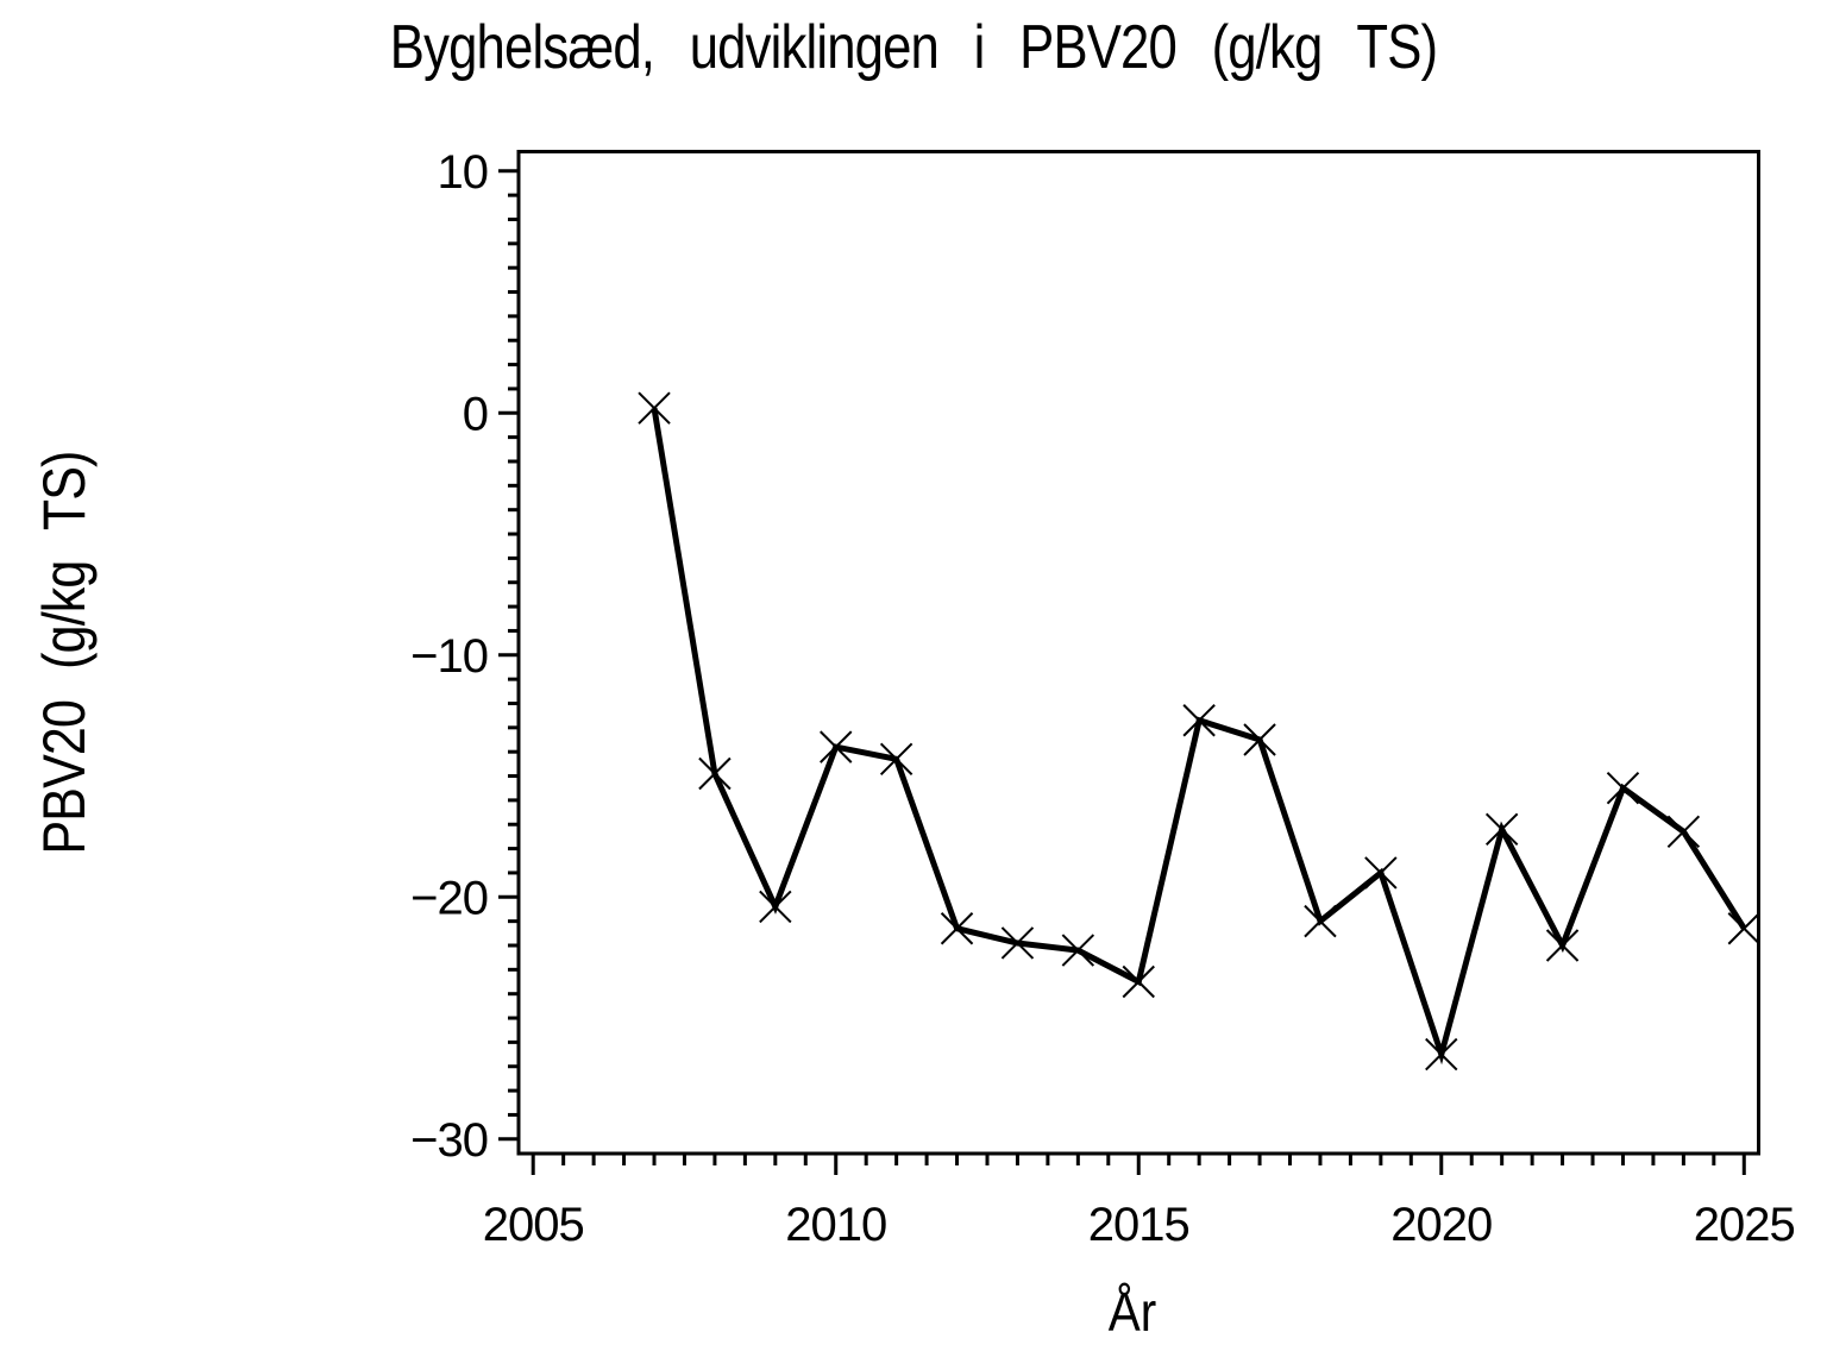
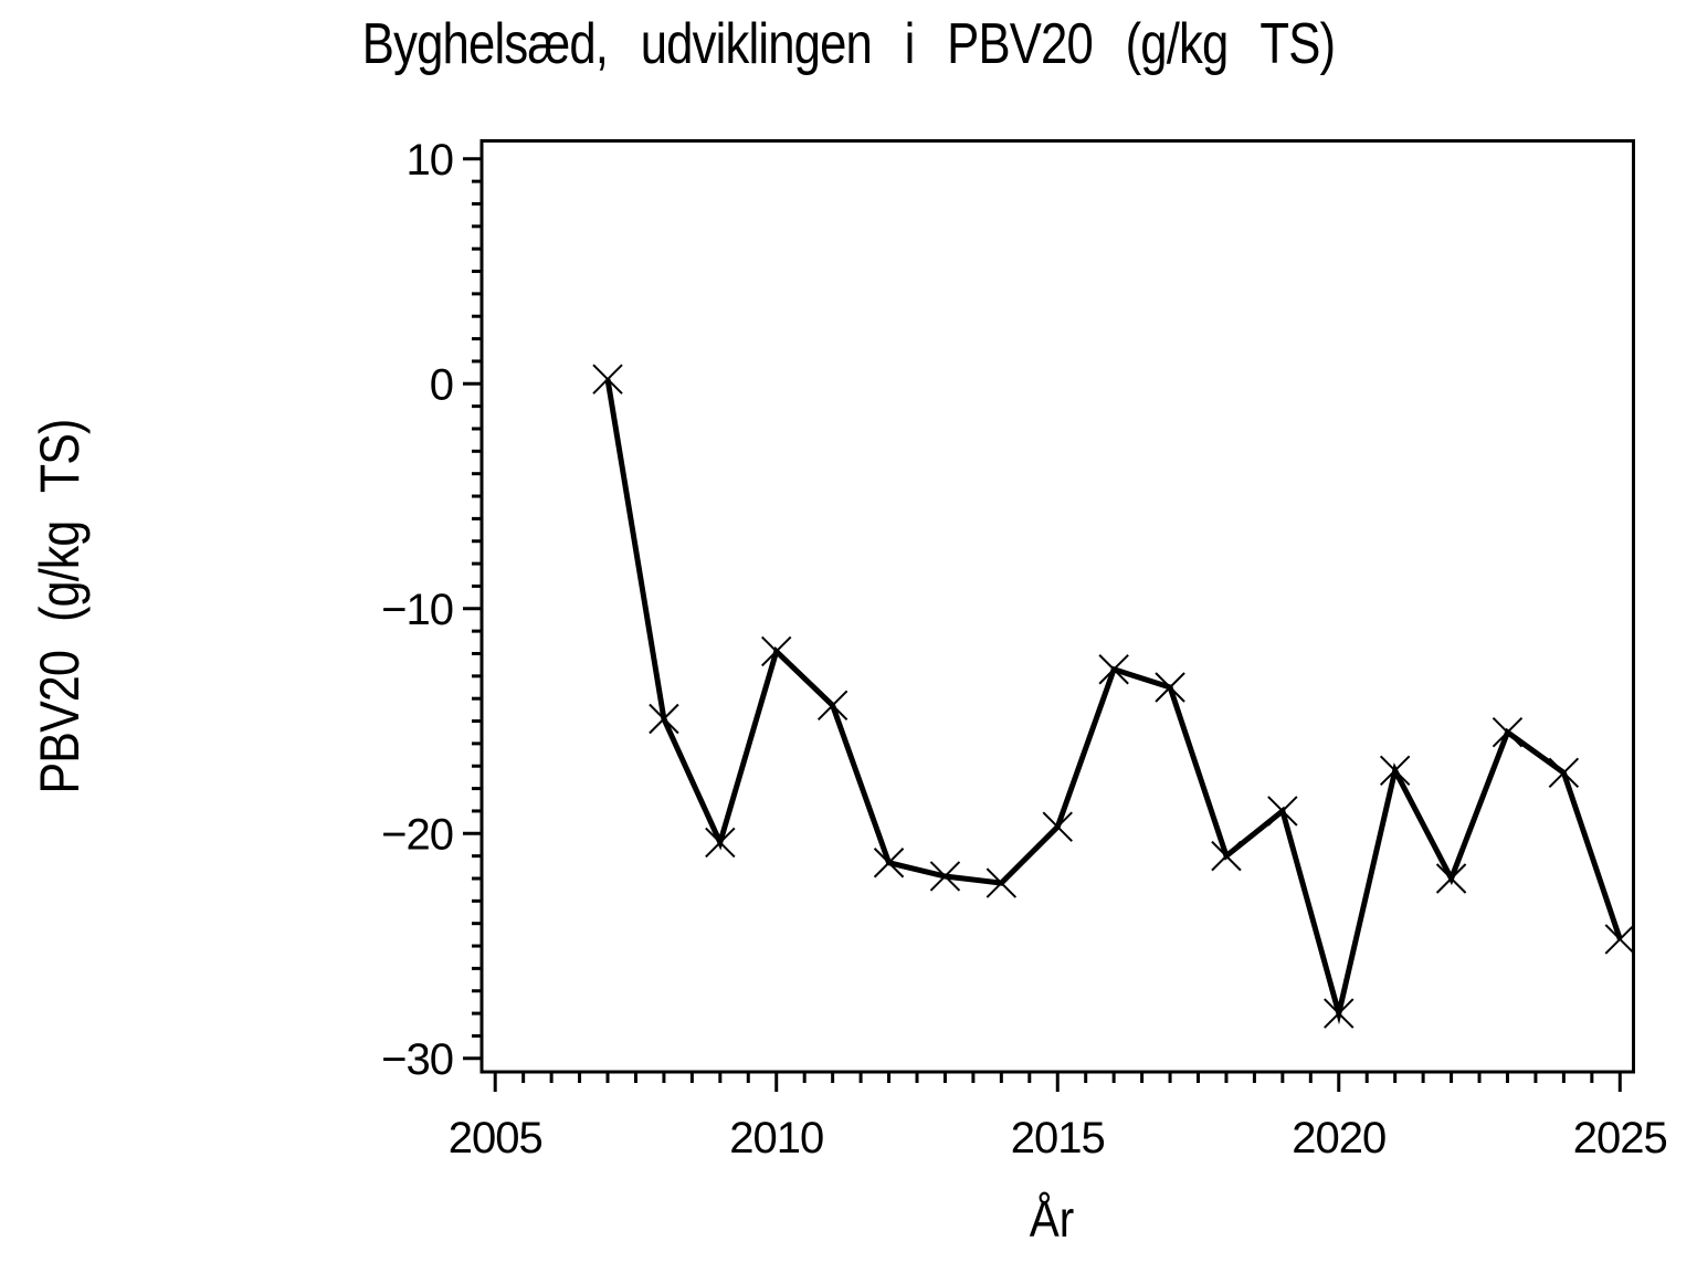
2010: -13.8 -> -11.9
2015: -23.5 -> -19.7
2020: -26.5 -> -28.0
2025: -21.3 -> -24.7
